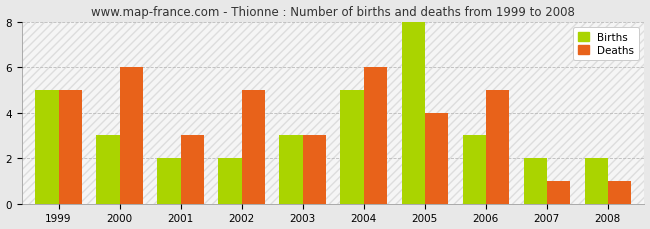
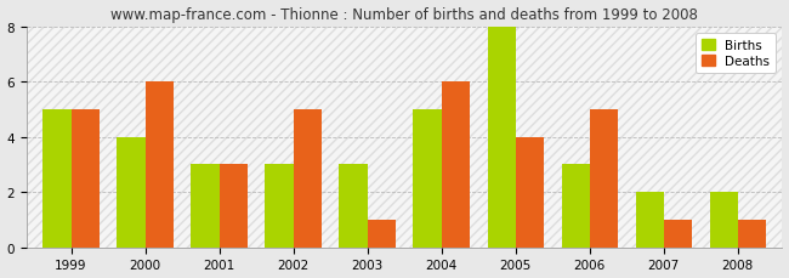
Births/2000: 3 -> 4
Births/2001: 2 -> 3
Births/2002: 2 -> 3
Deaths/2003: 3 -> 1
